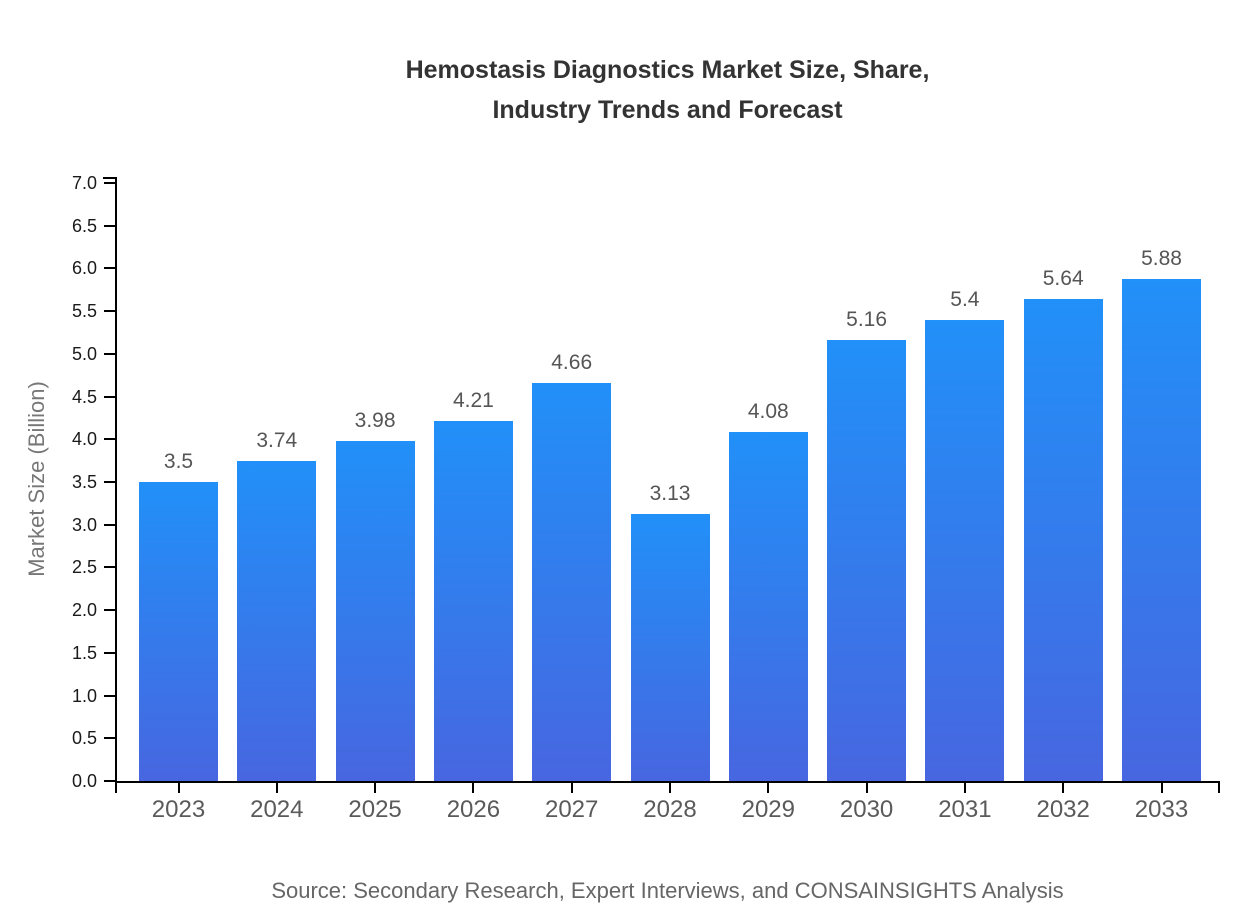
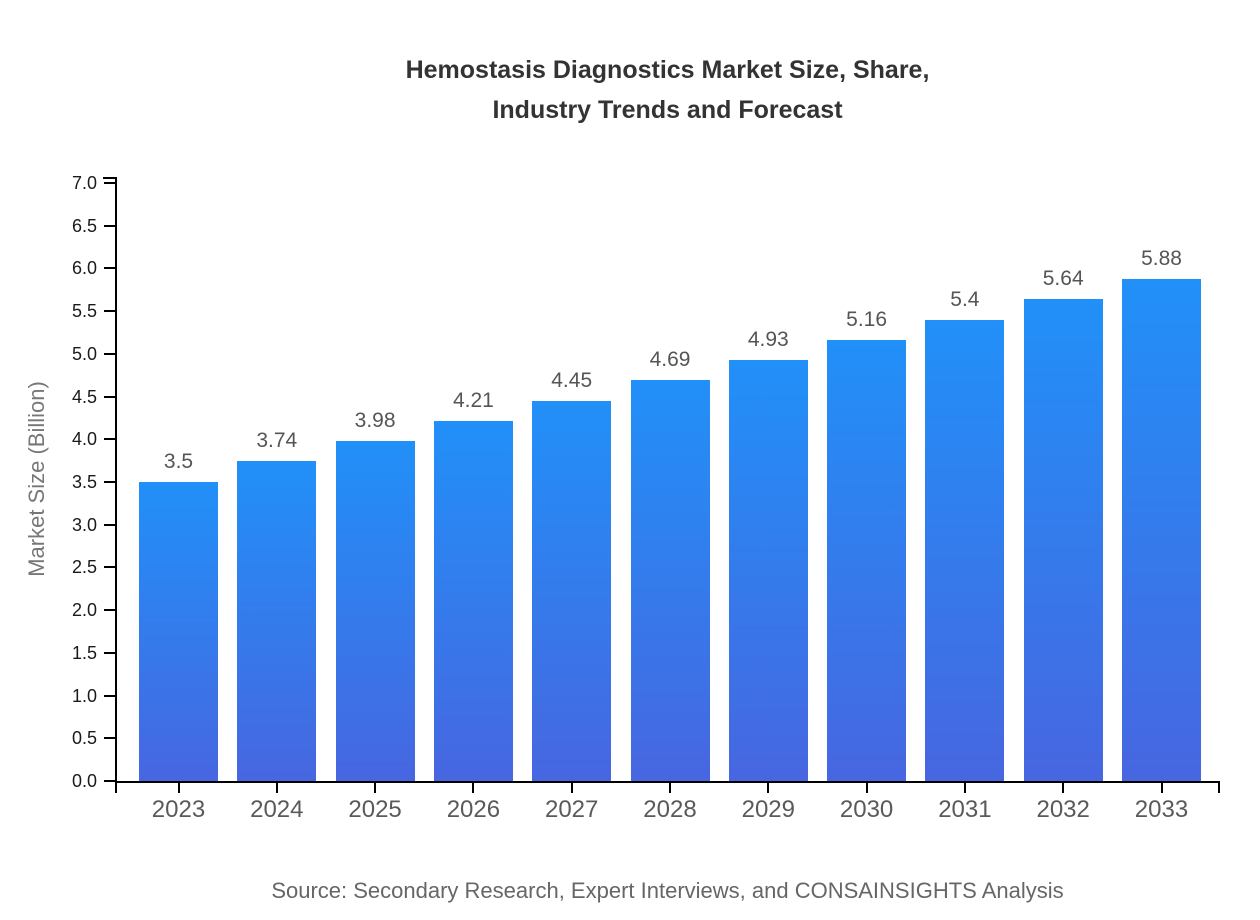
2027: 4.66 -> 4.45
2028: 3.13 -> 4.69
2029: 4.08 -> 4.93
